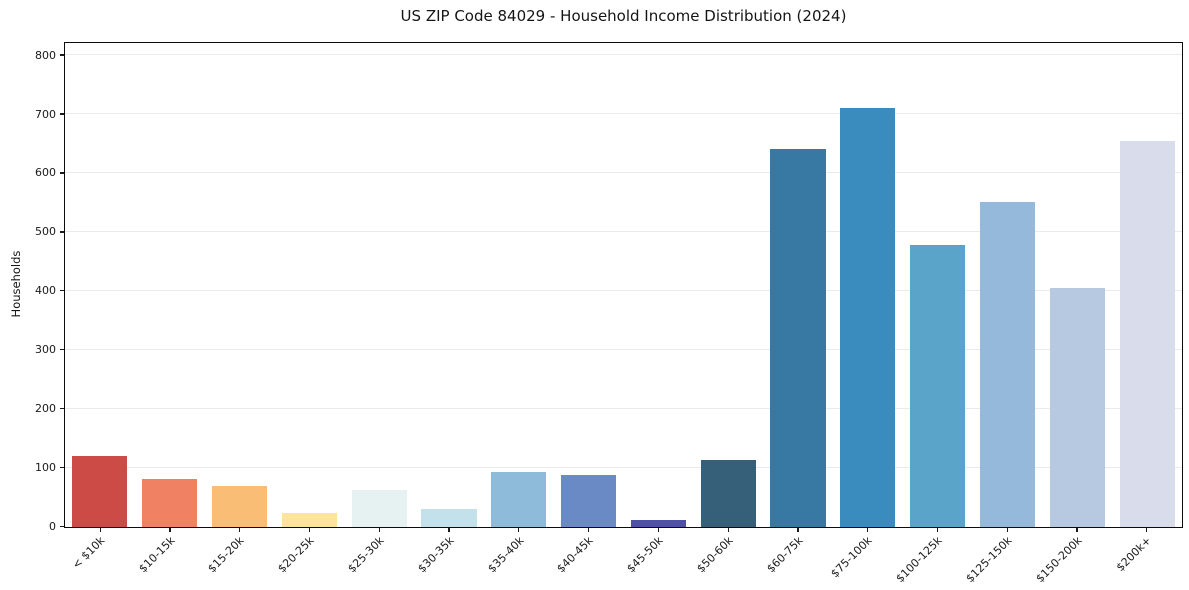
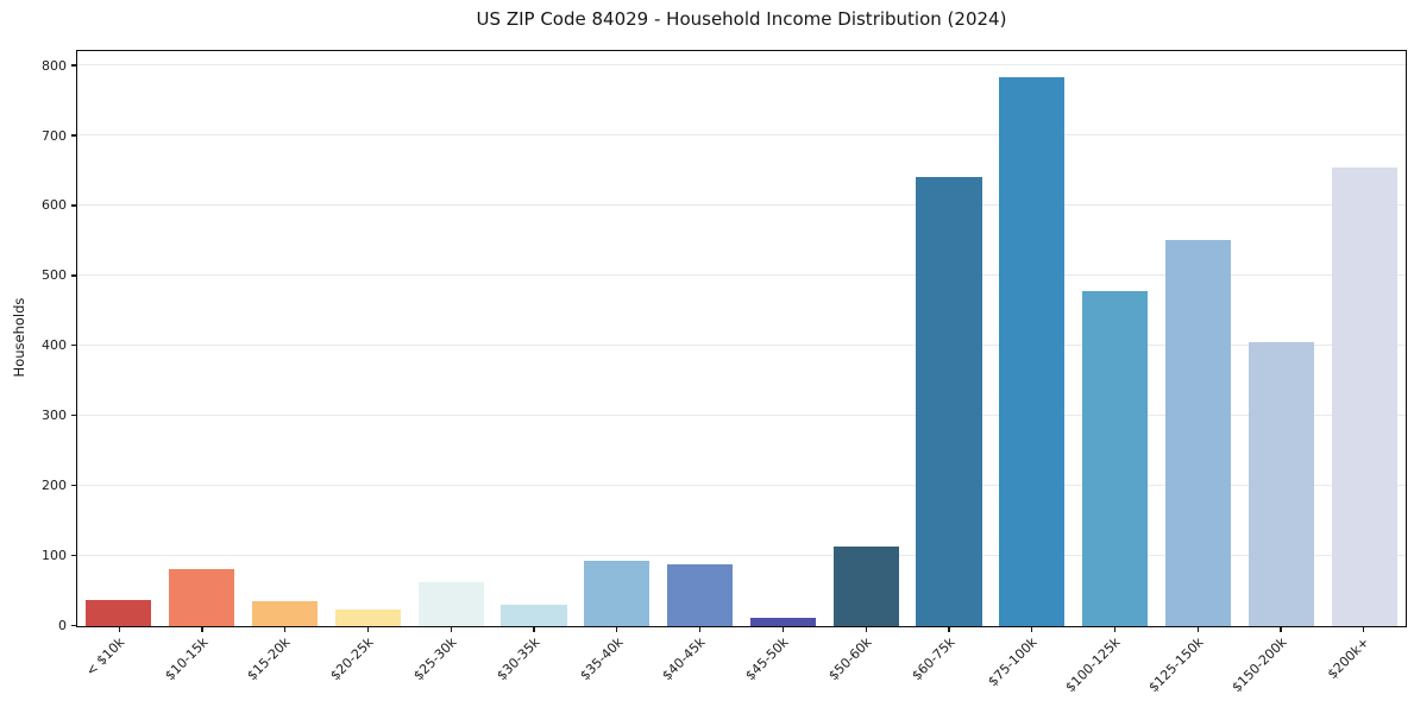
< $10k: 120 -> 40
$15-20k: 70 -> 40
$75-100k: 710 -> 780
